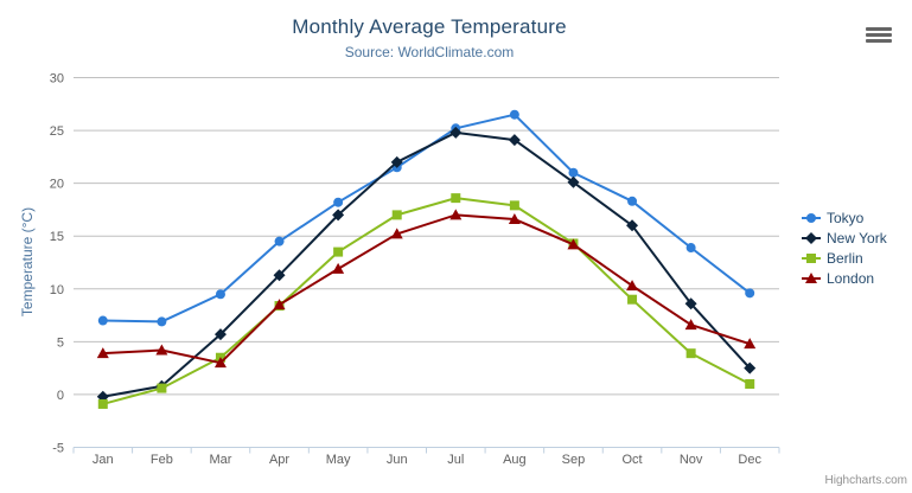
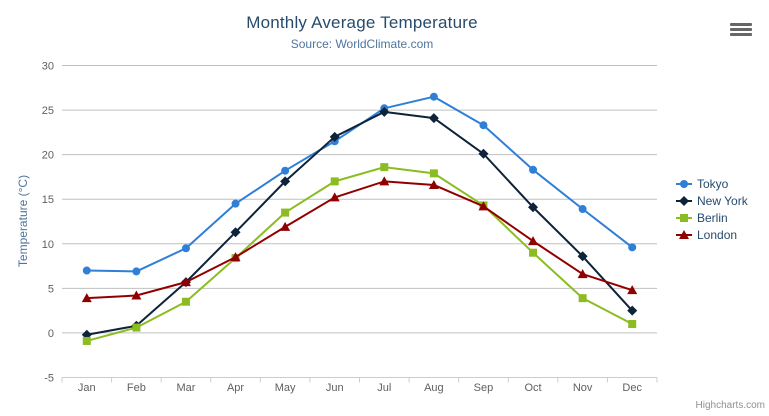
London/Mar: 3 -> 6
Tokyo/Sep: 21 -> 23
New York/Oct: 16 -> 14
